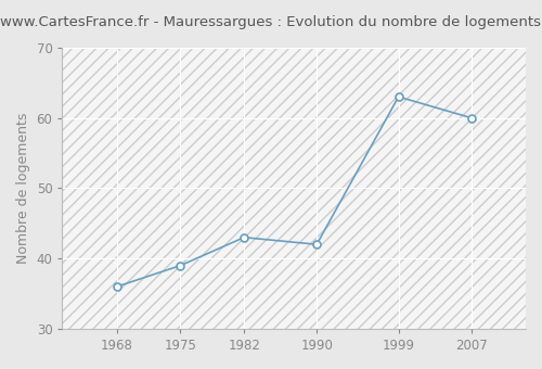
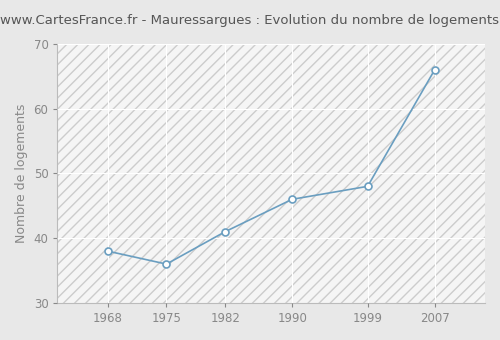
1968: 36 -> 38
1975: 39 -> 36
1982: 43 -> 41
1990: 42 -> 46
1999: 63 -> 48
2007: 60 -> 66
